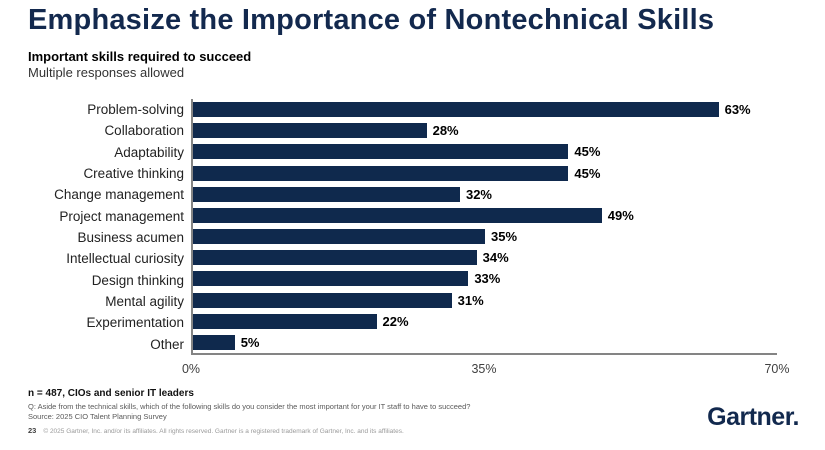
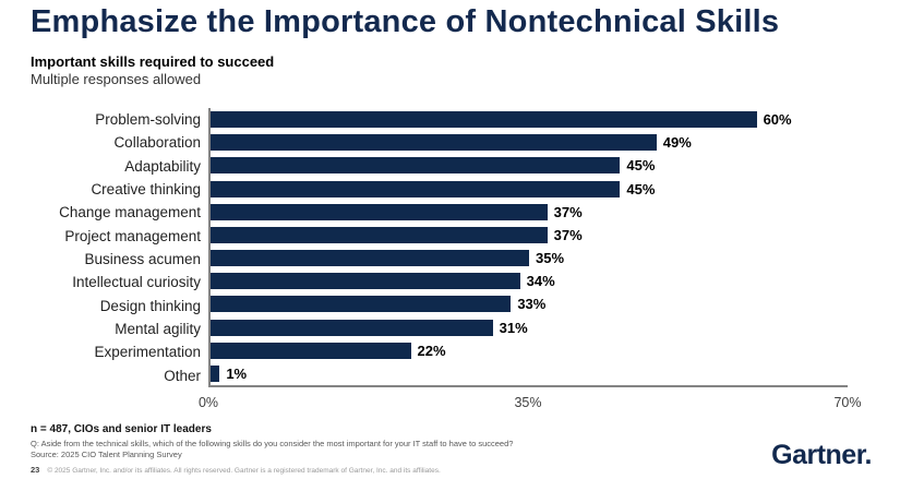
Problem-solving: 63% -> 60%
Collaboration: 28% -> 49%
Change management: 32% -> 37%
Project management: 49% -> 37%
Other: 5% -> 1%
